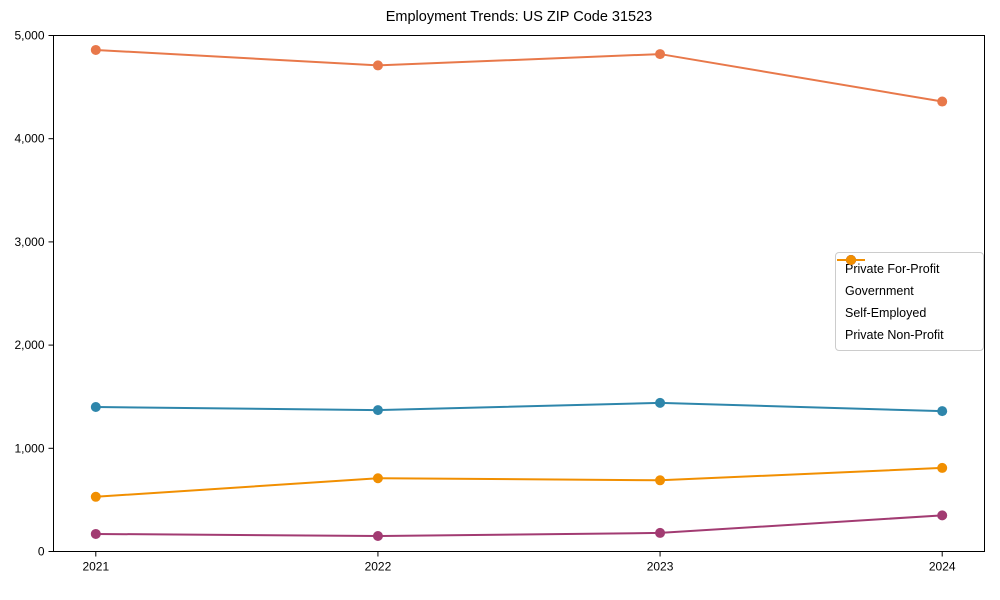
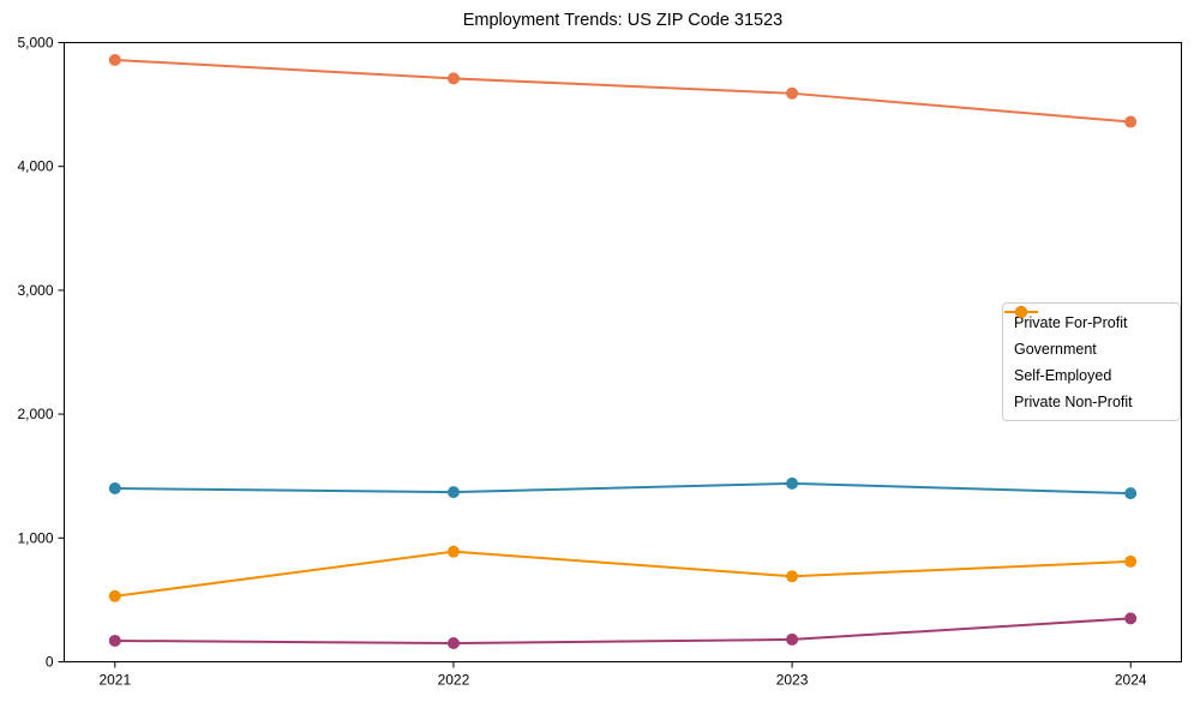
Private Non-Profit/2022: 710 -> 890
Private For-Profit/2023: 4820 -> 4590
